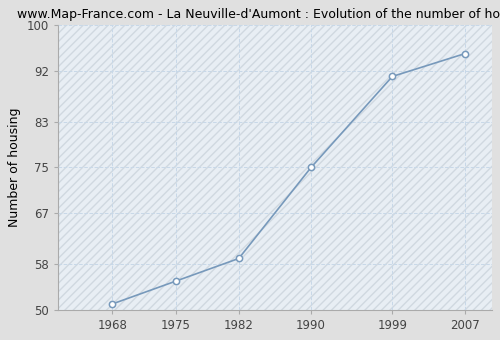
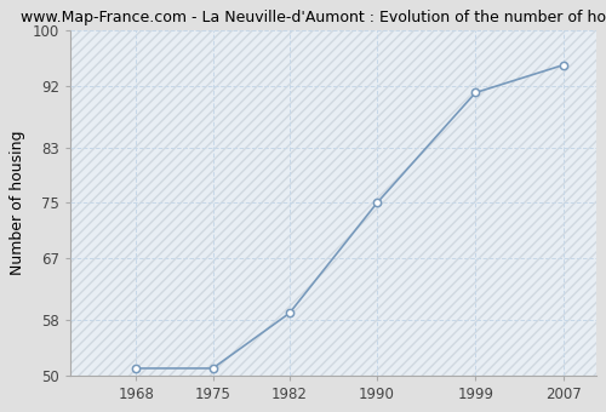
1975: 55 -> 51
